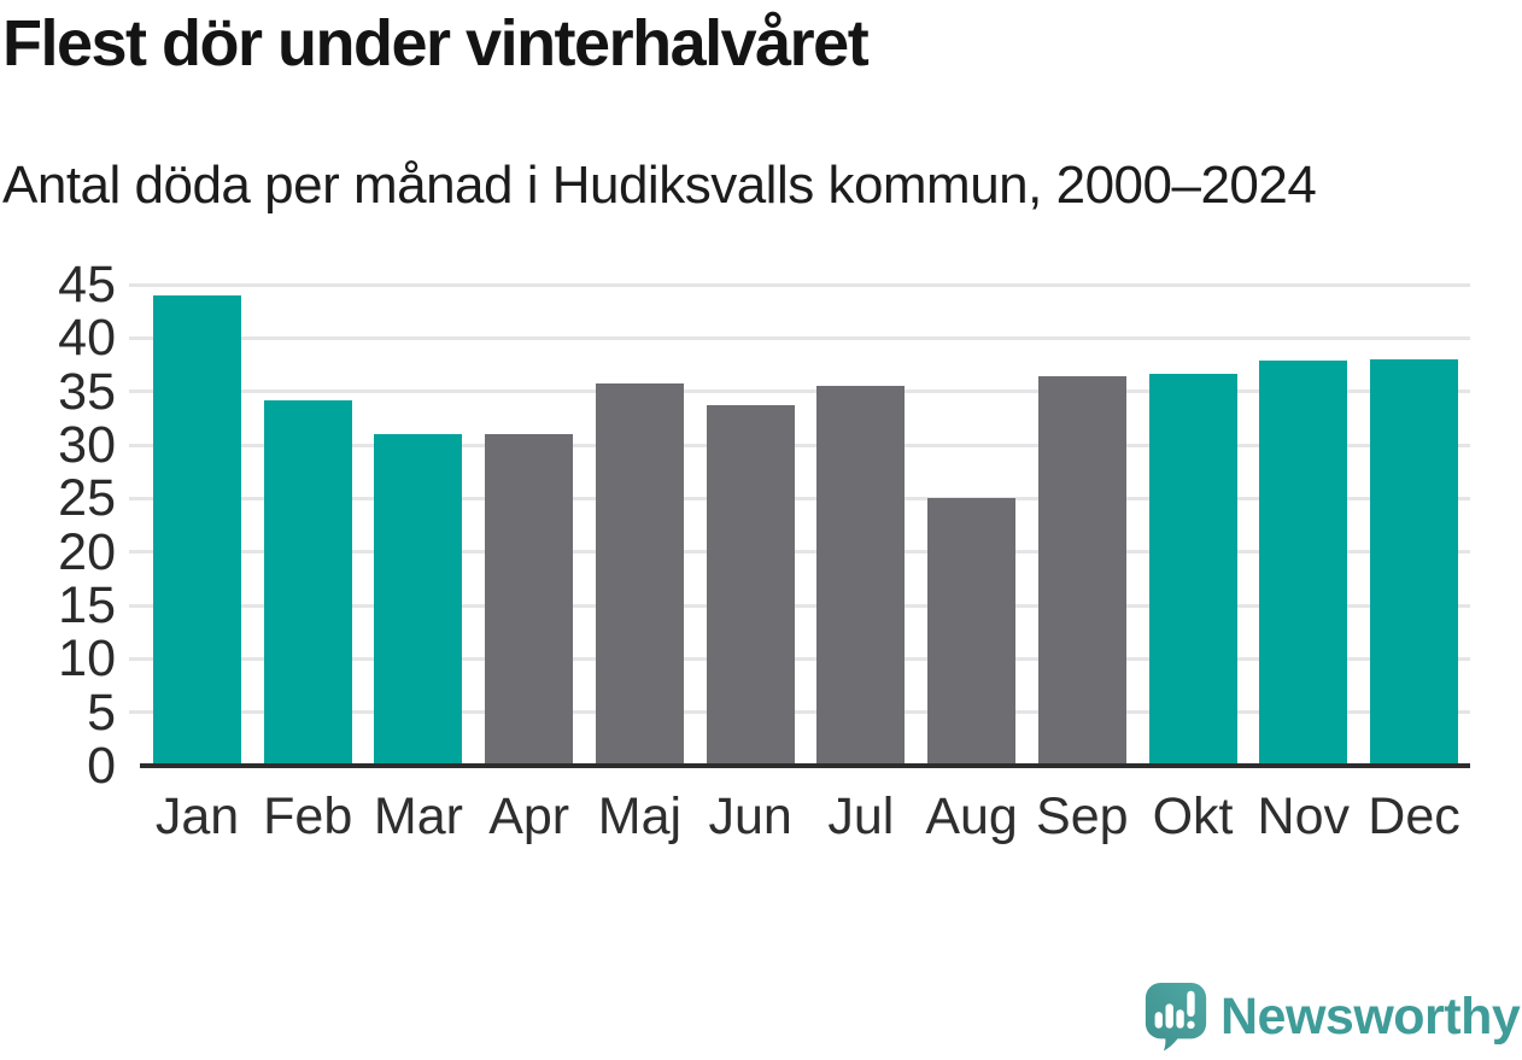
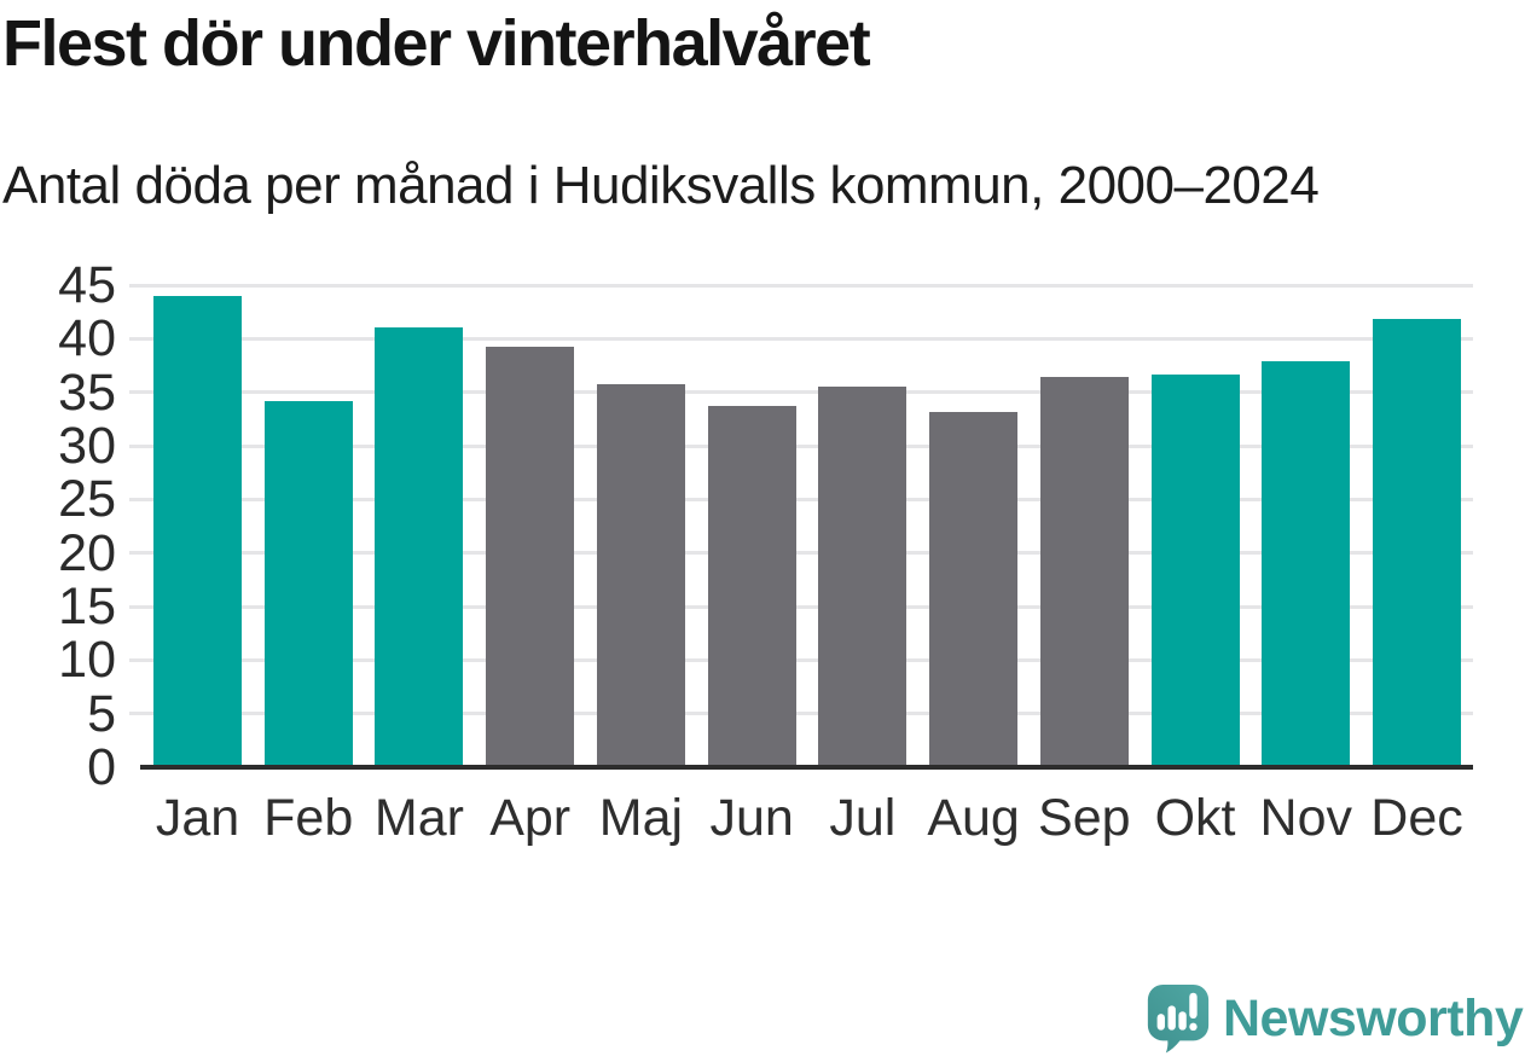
Mar: 31 -> 41
Apr: 31 -> 39
Aug: 25 -> 33
Dec: 38 -> 42
